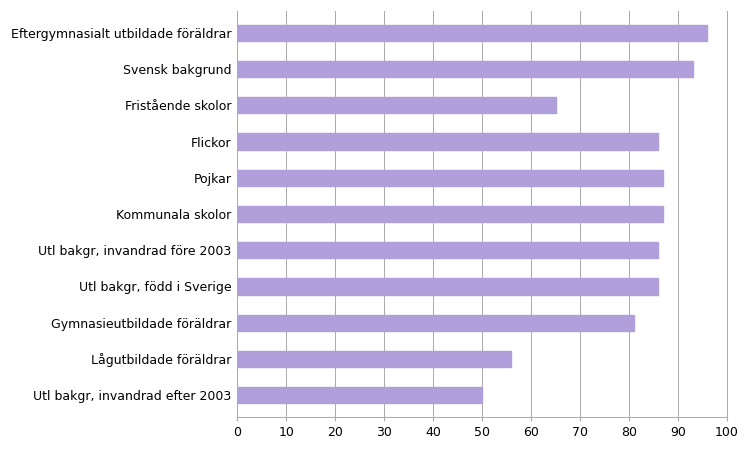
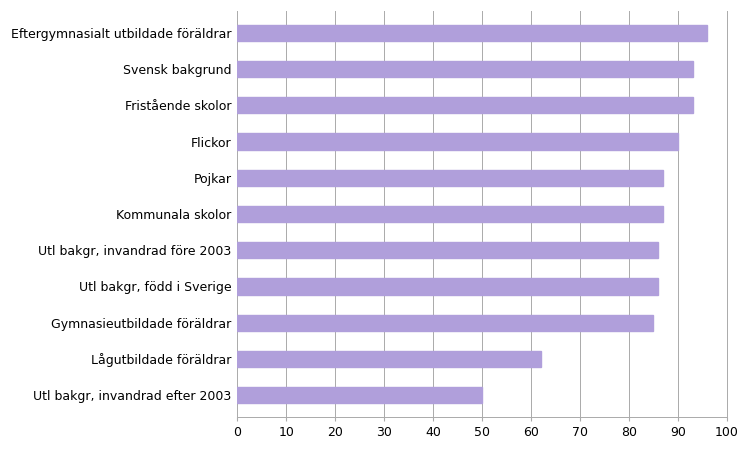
Fristående skolor: 65 -> 93
Flickor: 86 -> 90
Gymnasieutbildade föräldrar: 81 -> 85
Lågutbildade föräldrar: 56 -> 62
